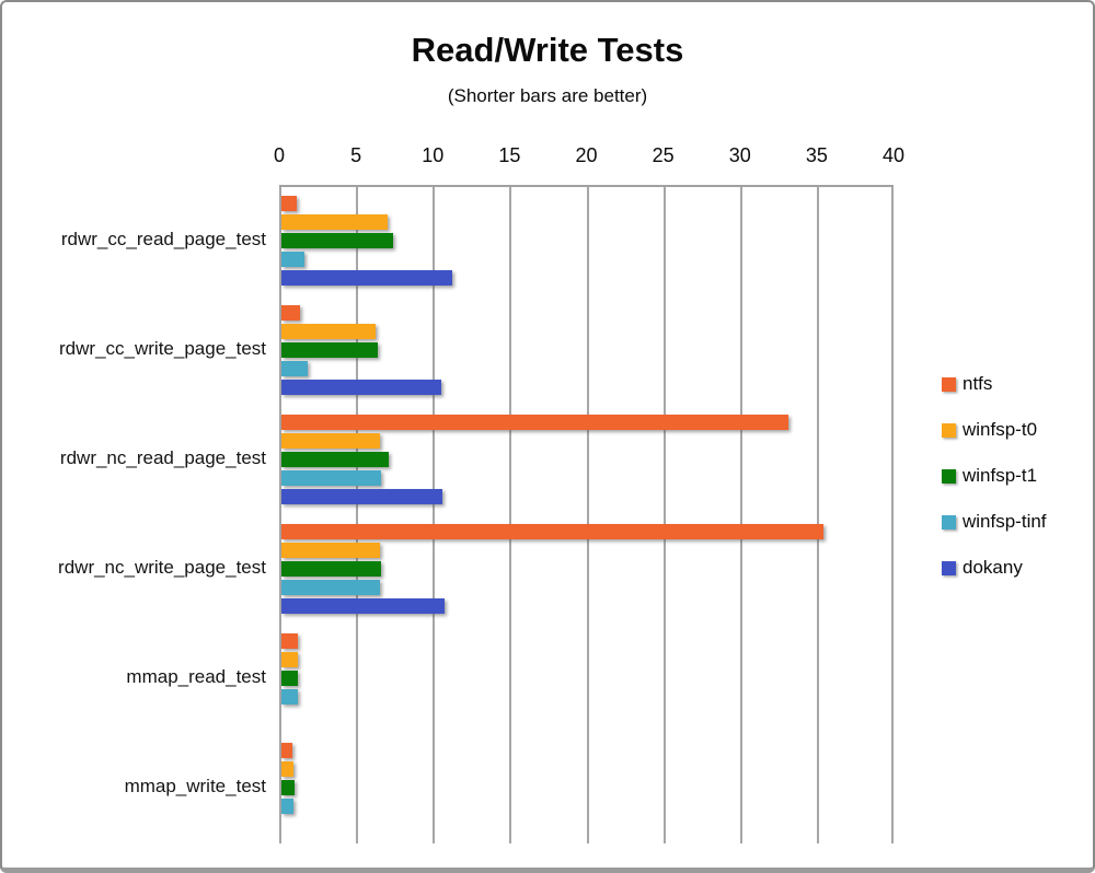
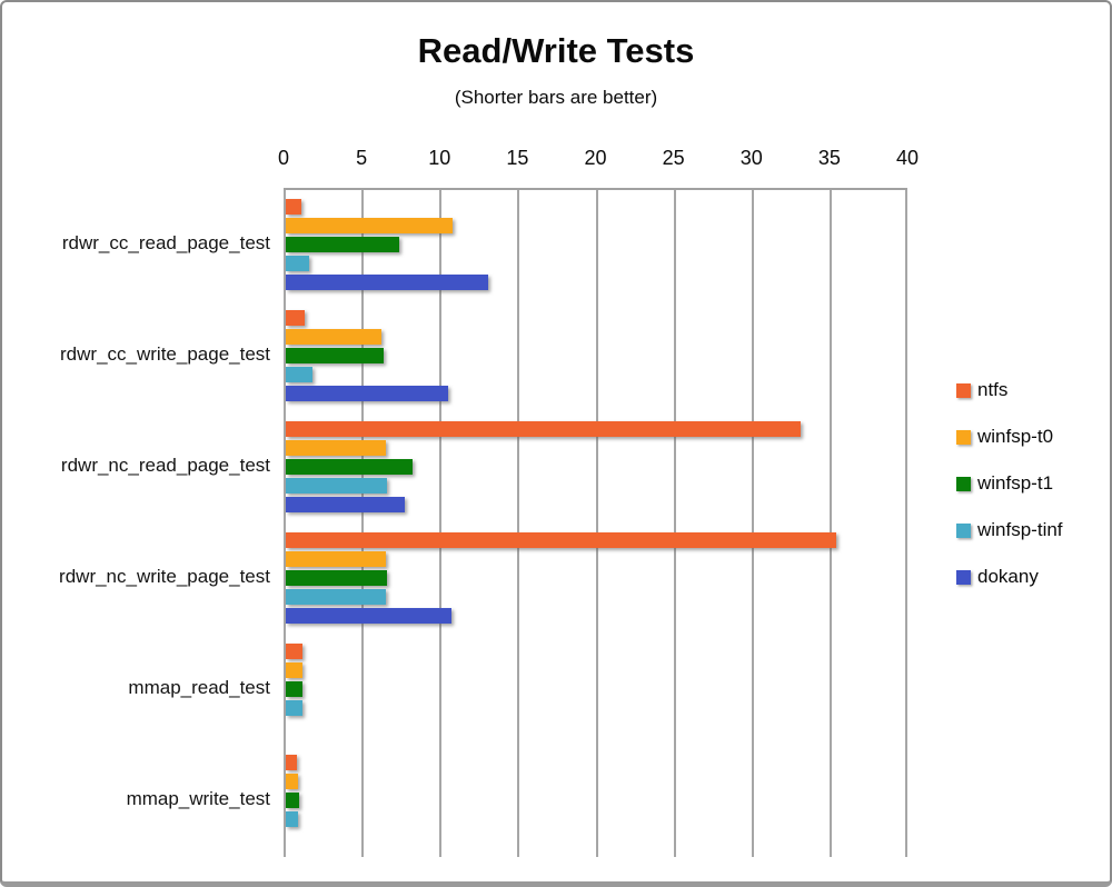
winfsp-t0/rdwr_cc_read_page_test: 6.9 -> 10.7
dokany/rdwr_cc_read_page_test: 11.1 -> 13.0
winfsp-t1/rdwr_nc_read_page_test: 7.0 -> 8.1
dokany/rdwr_nc_read_page_test: 10.5 -> 7.6
